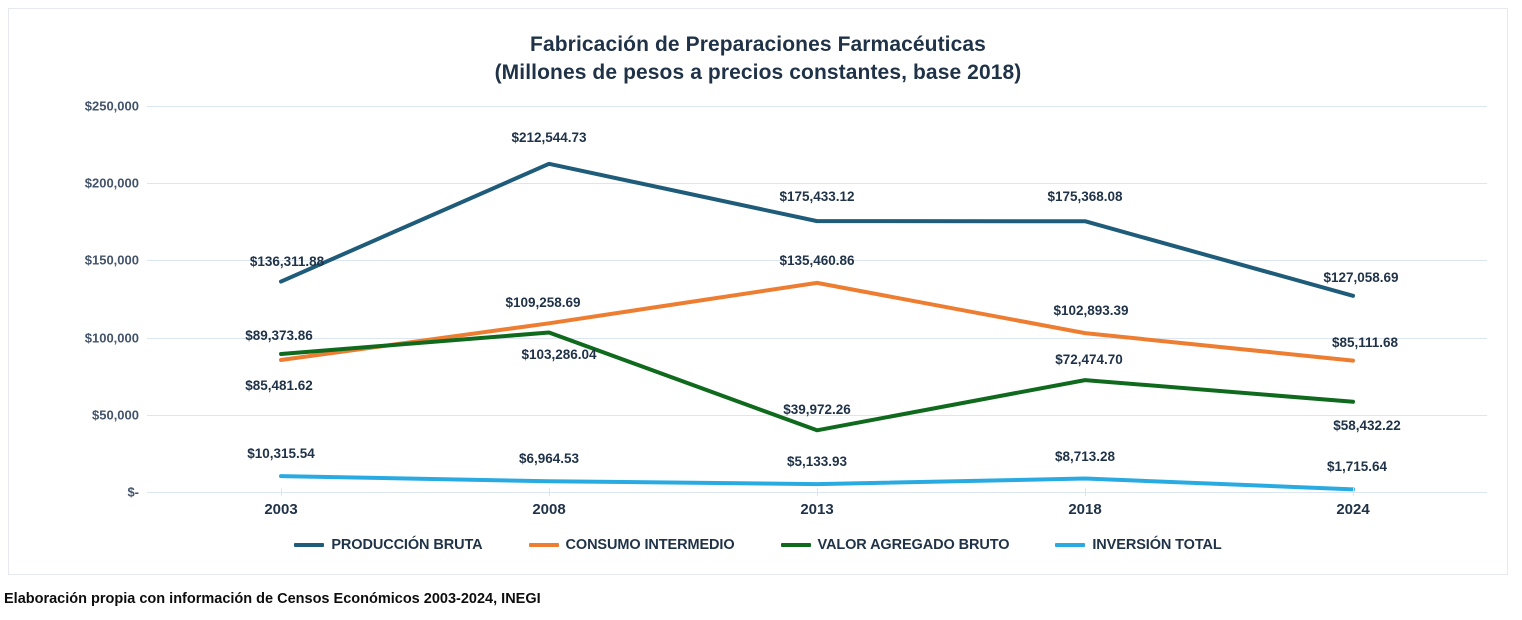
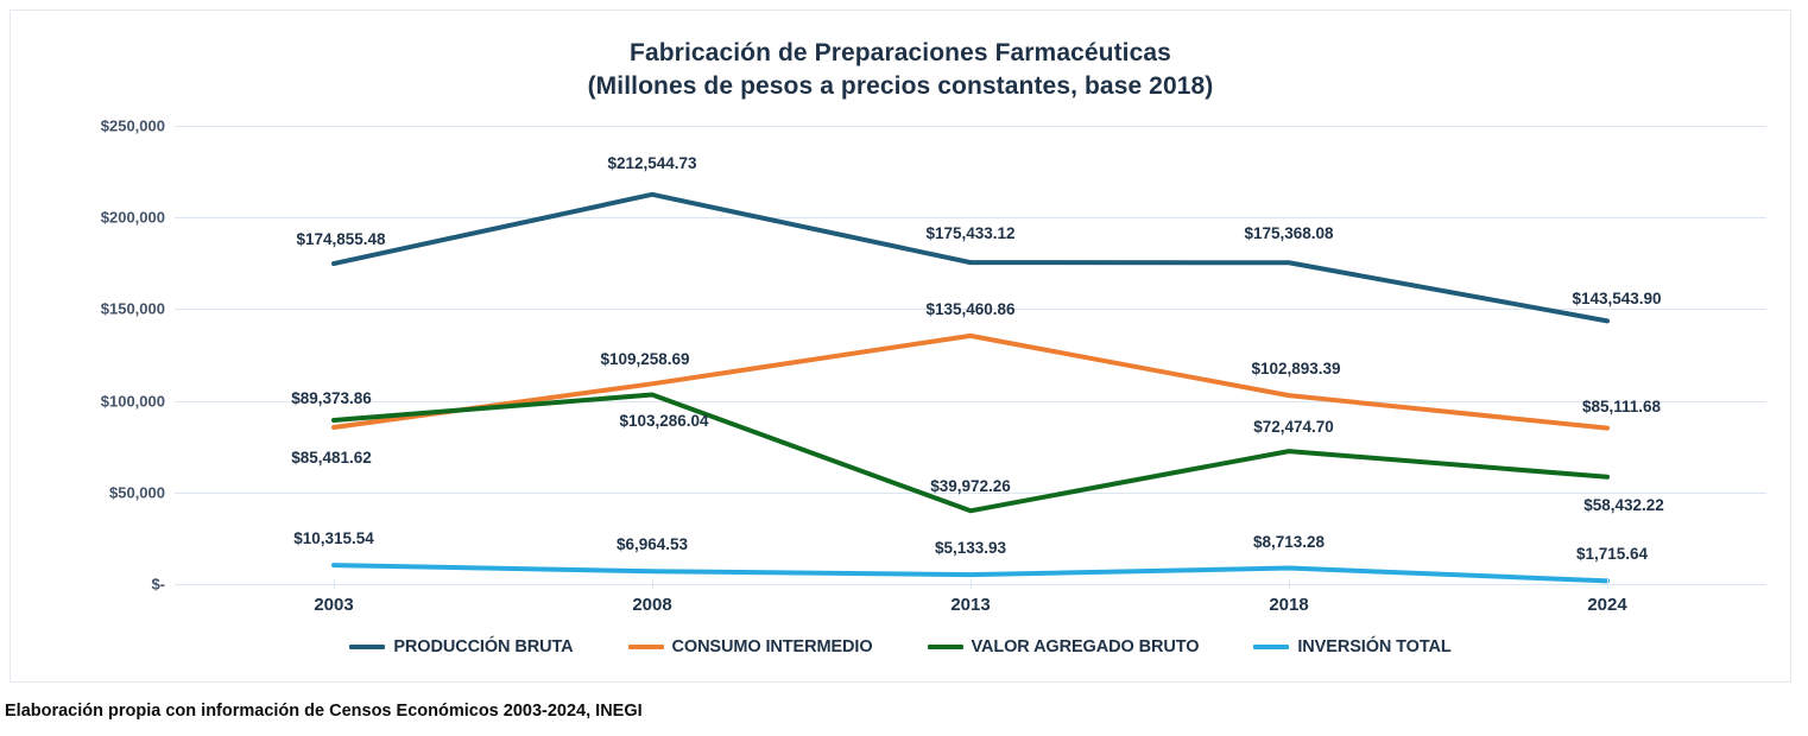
PRODUCCIÓN BRUTA/2003: $136,311.88 -> $174,855.48
PRODUCCIÓN BRUTA/2024: $127,058.69 -> $143,543.90
